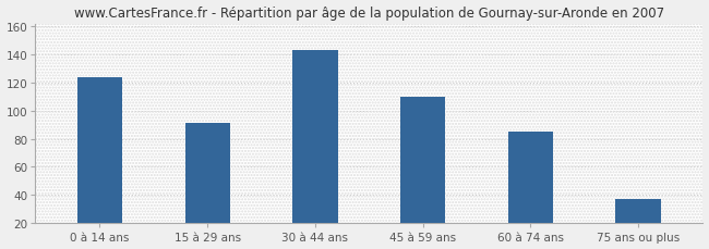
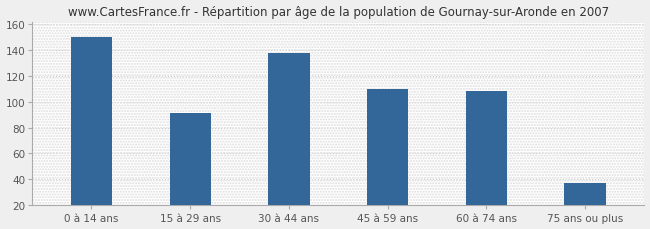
0 à 14 ans: 124 -> 150
30 à 44 ans: 143 -> 138
60 à 74 ans: 85 -> 108
